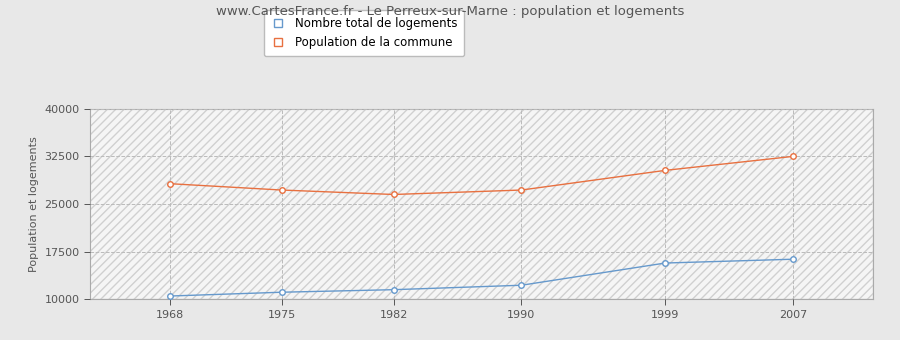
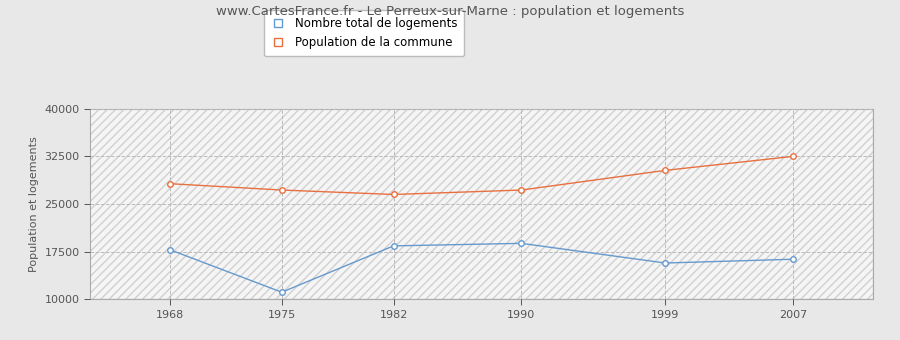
Nombre total de logements/1968: 10500 -> 17800
Nombre total de logements/1982: 11500 -> 18400
Nombre total de logements/1990: 12200 -> 18800
